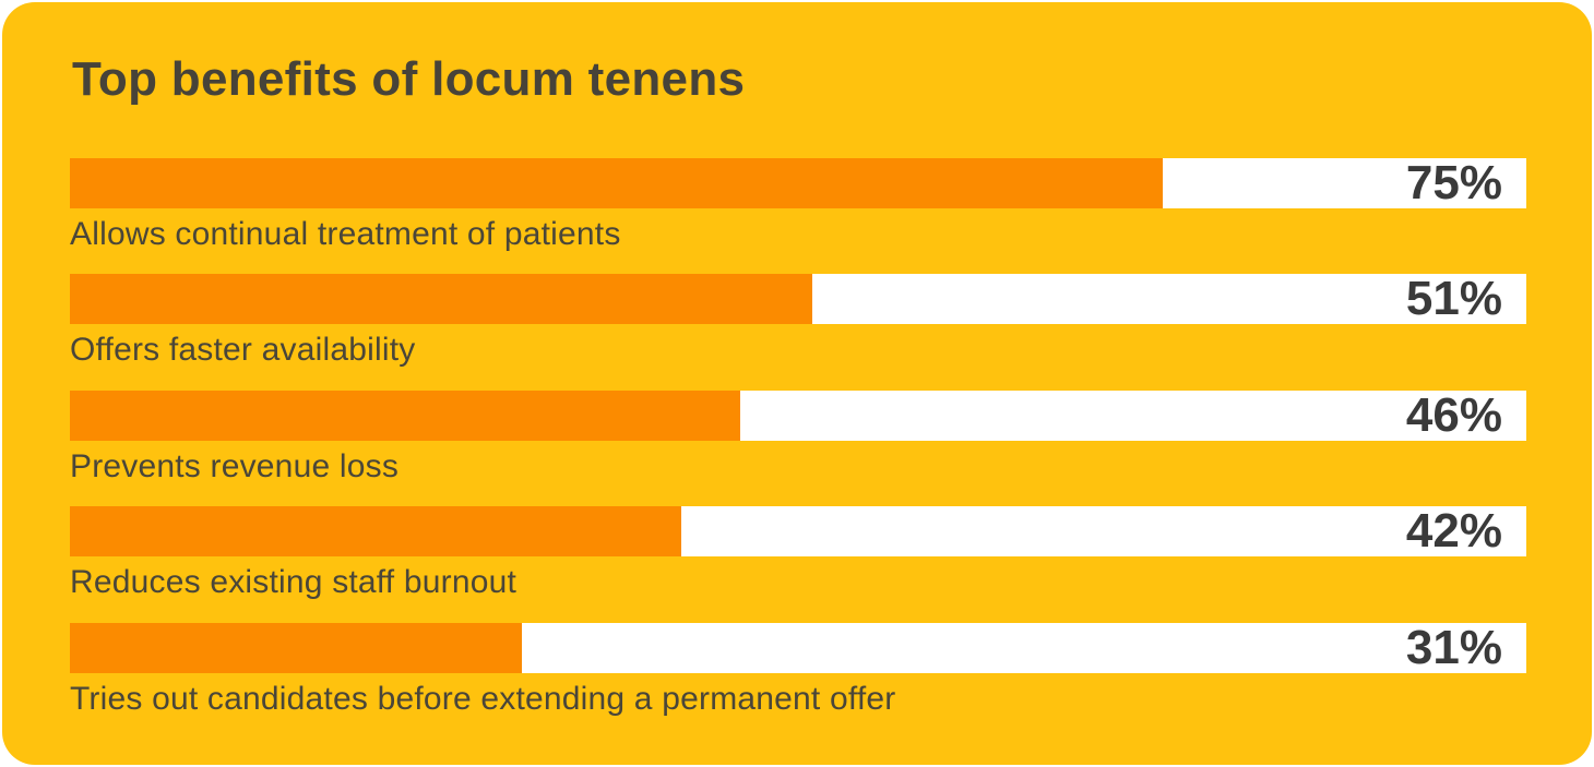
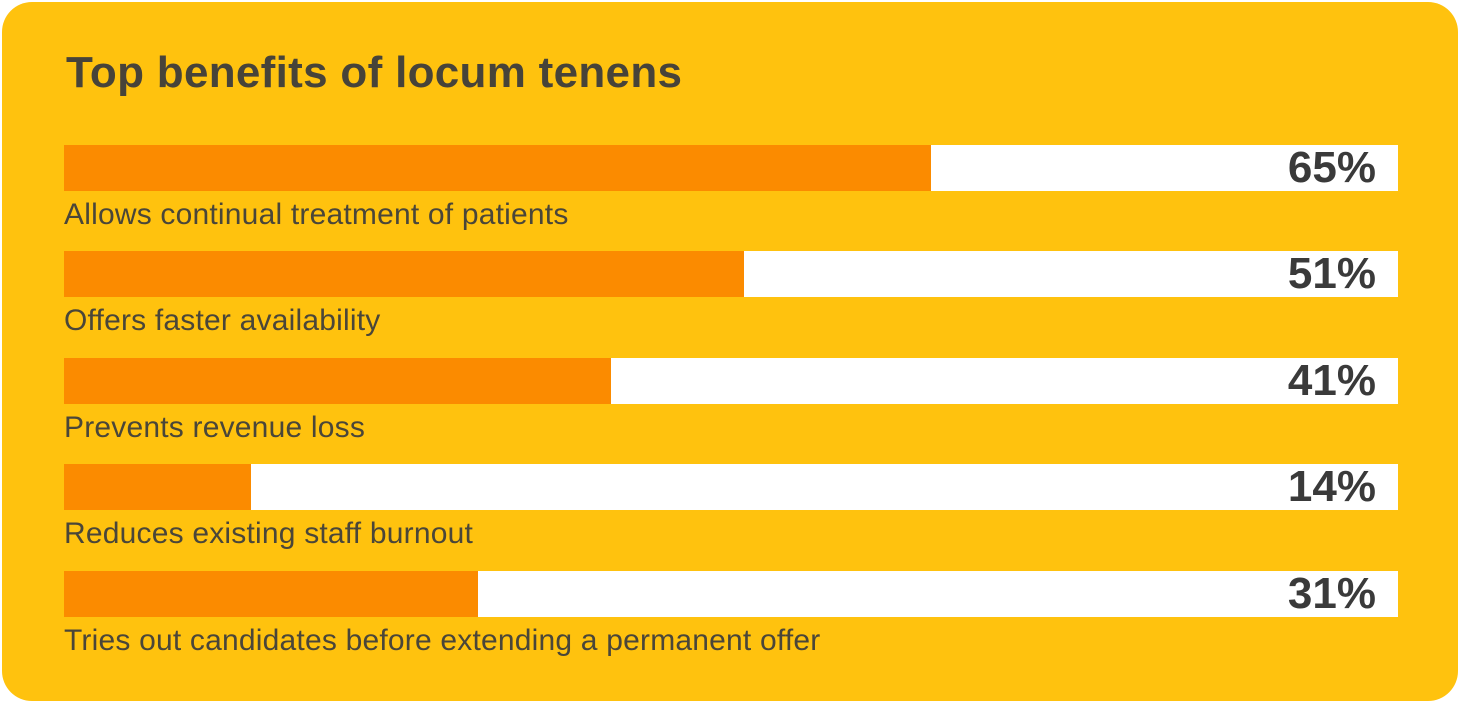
Allows continual treatment of patients: 75% -> 65%
Prevents revenue loss: 46% -> 41%
Reduces existing staff burnout: 42% -> 14%
